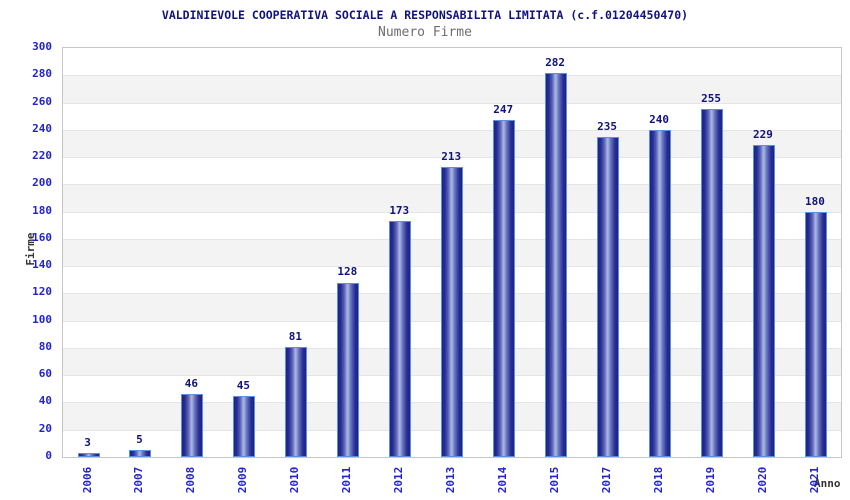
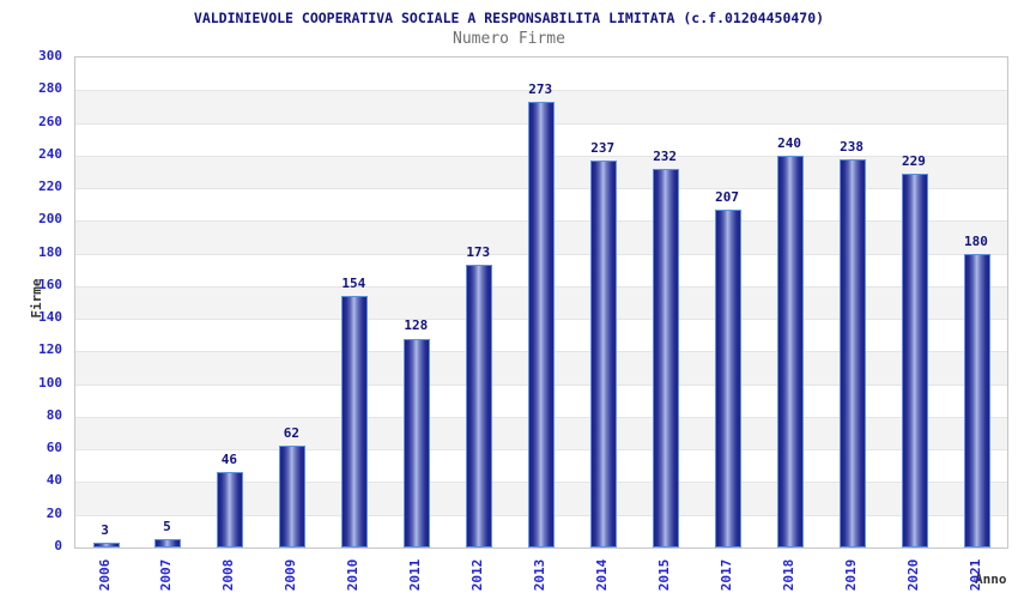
2009: 45 -> 62
2010: 81 -> 154
2013: 213 -> 273
2014: 247 -> 237
2015: 282 -> 232
2017: 235 -> 207
2019: 255 -> 238
